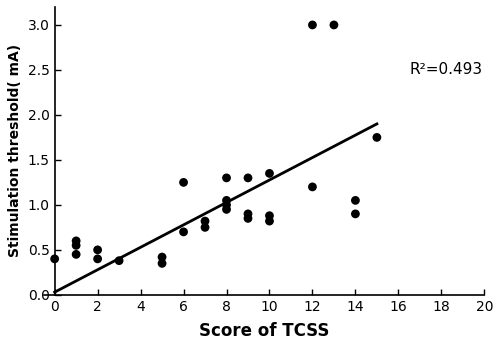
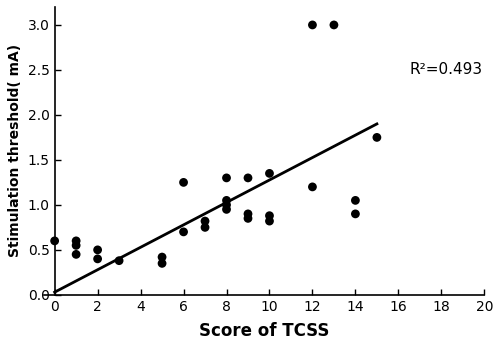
0: 0.40 -> 0.60
